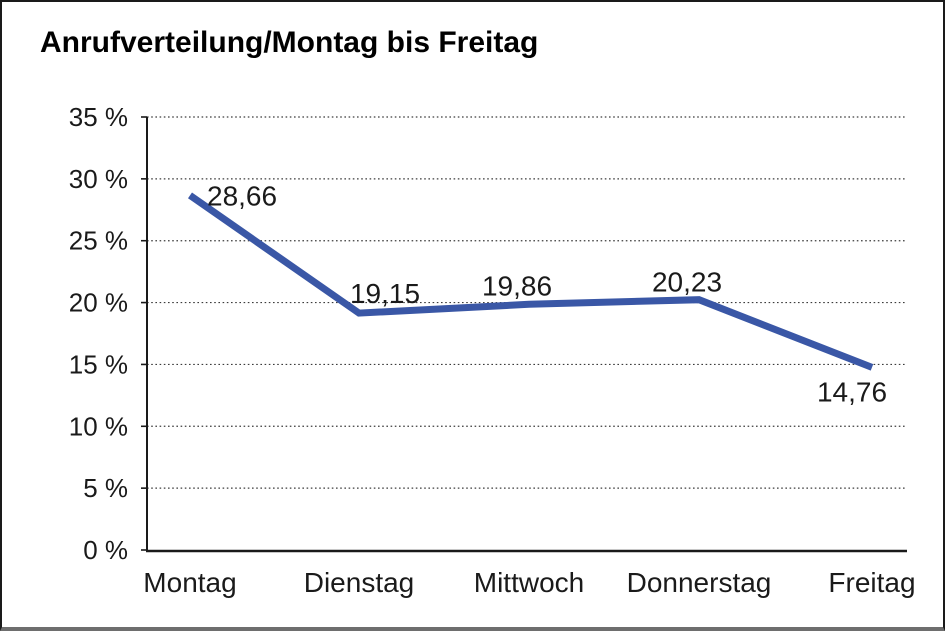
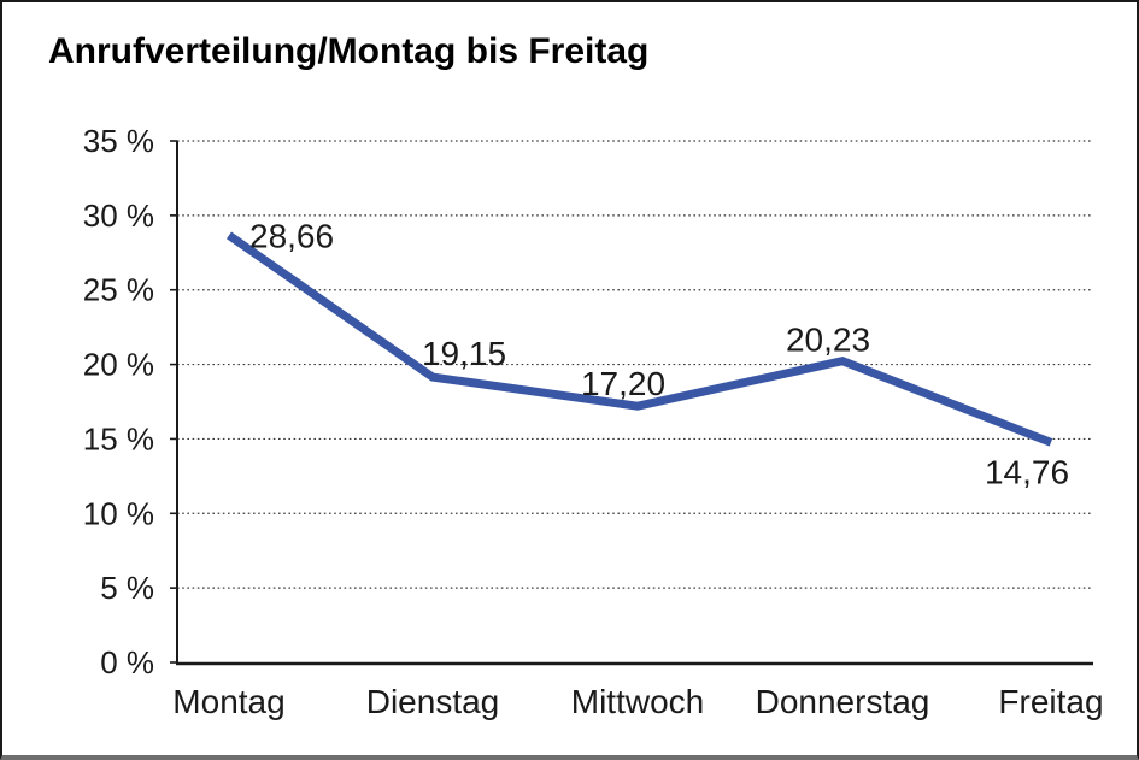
Mittwoch: 19,86 -> 17,20
